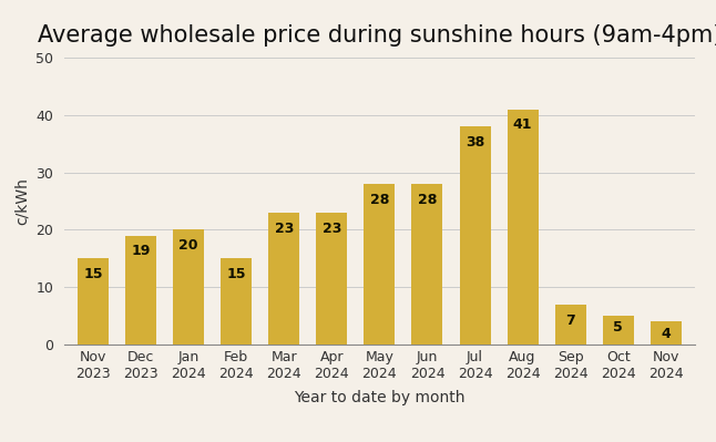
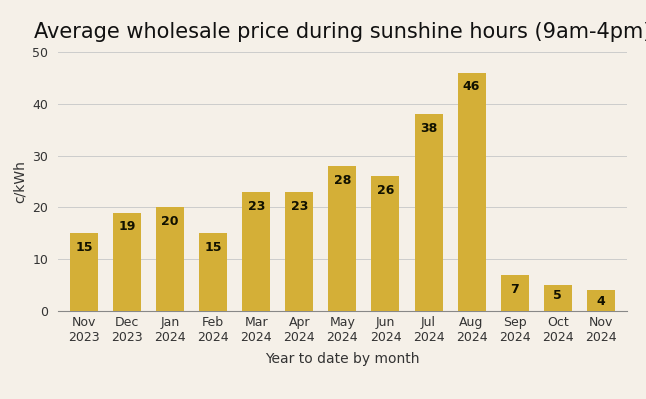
Jun 2024: 28 -> 26
Aug 2024: 41 -> 46
